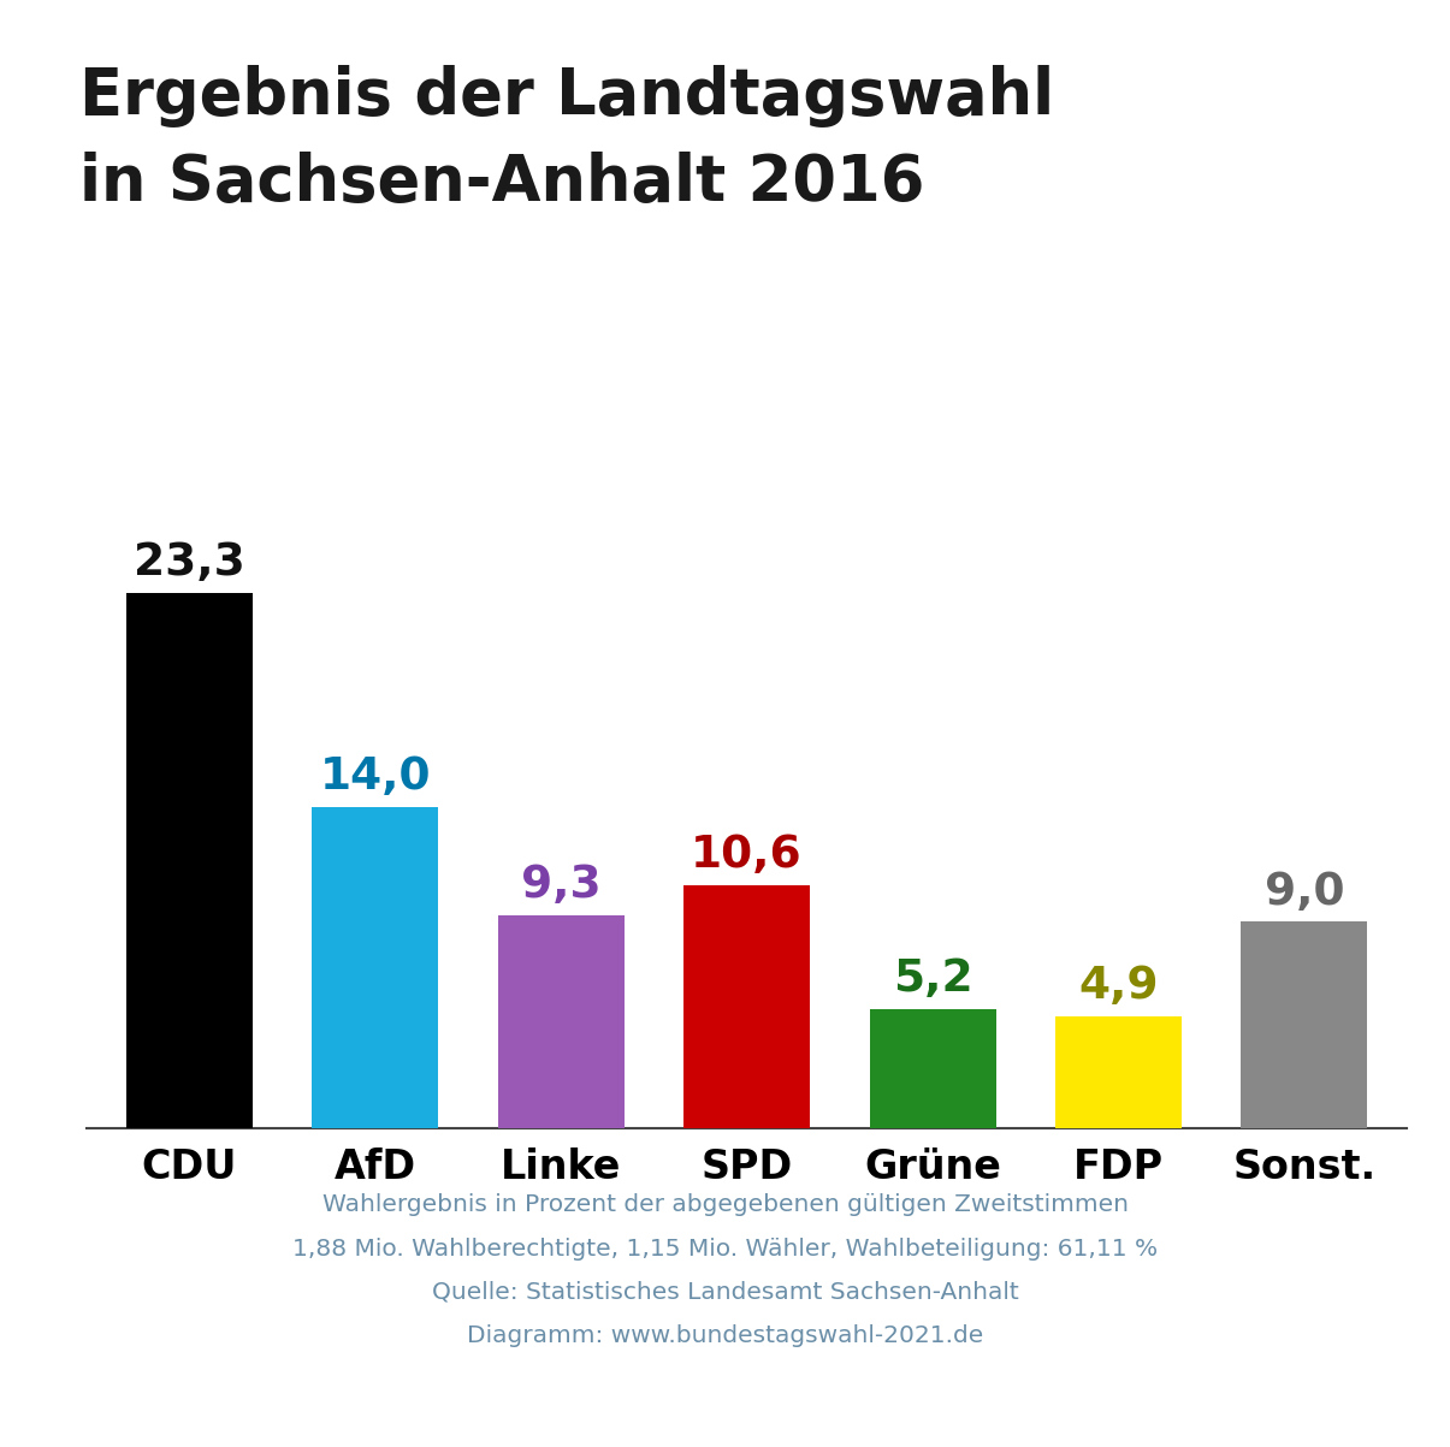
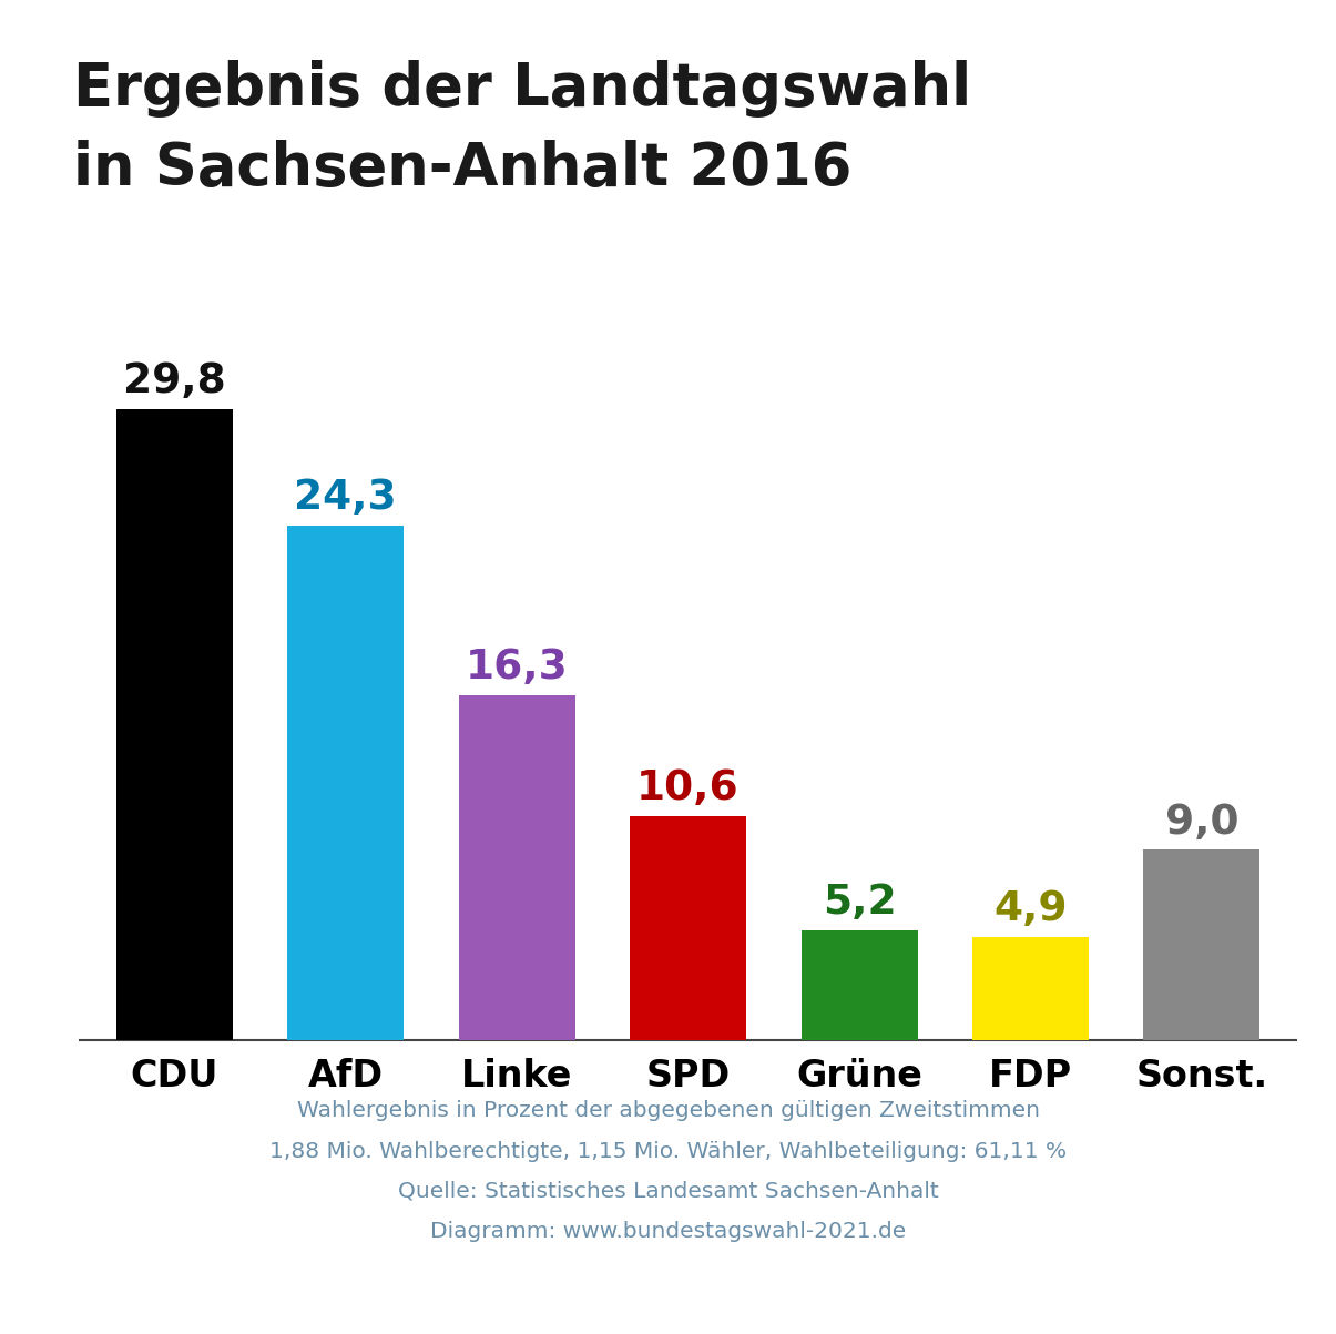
CDU: 23,3 -> 29,8
AfD: 14,0 -> 24,3
Linke: 9,3 -> 16,3
